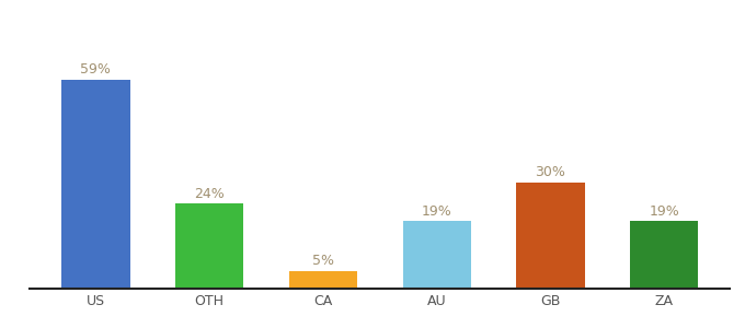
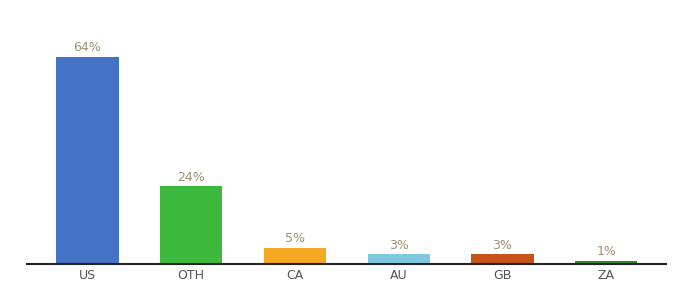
US: 59% -> 64%
AU: 19% -> 3%
GB: 30% -> 3%
ZA: 19% -> 1%
